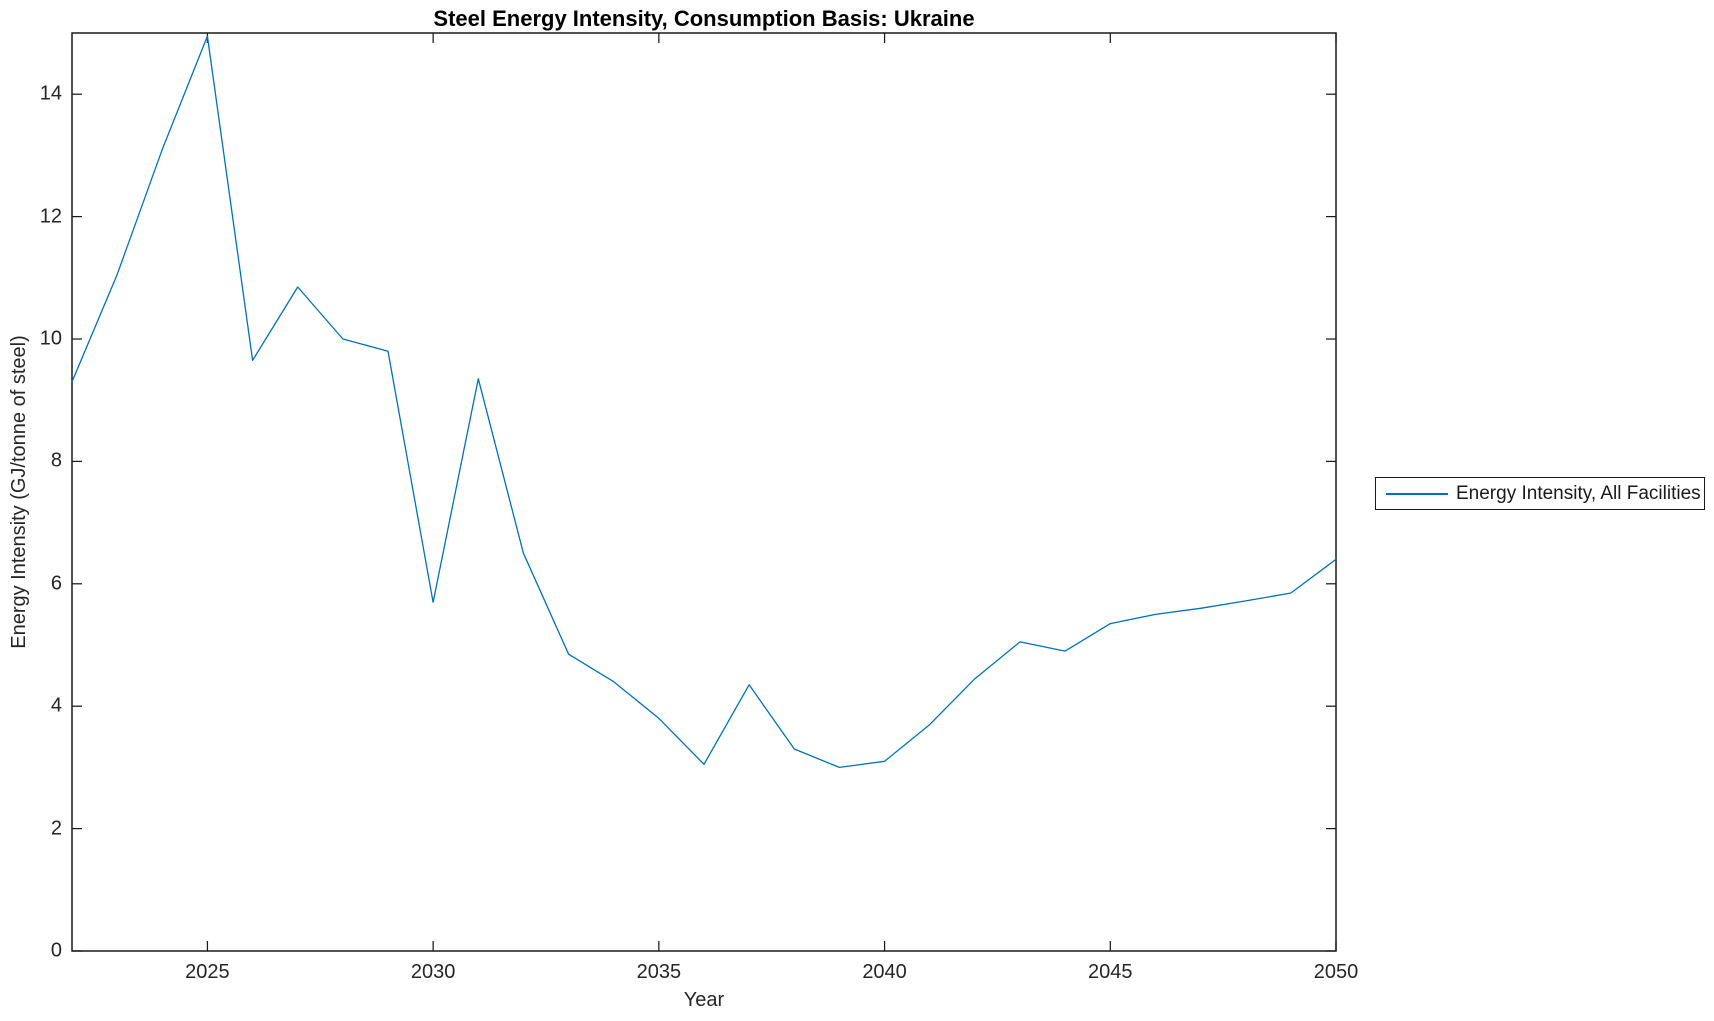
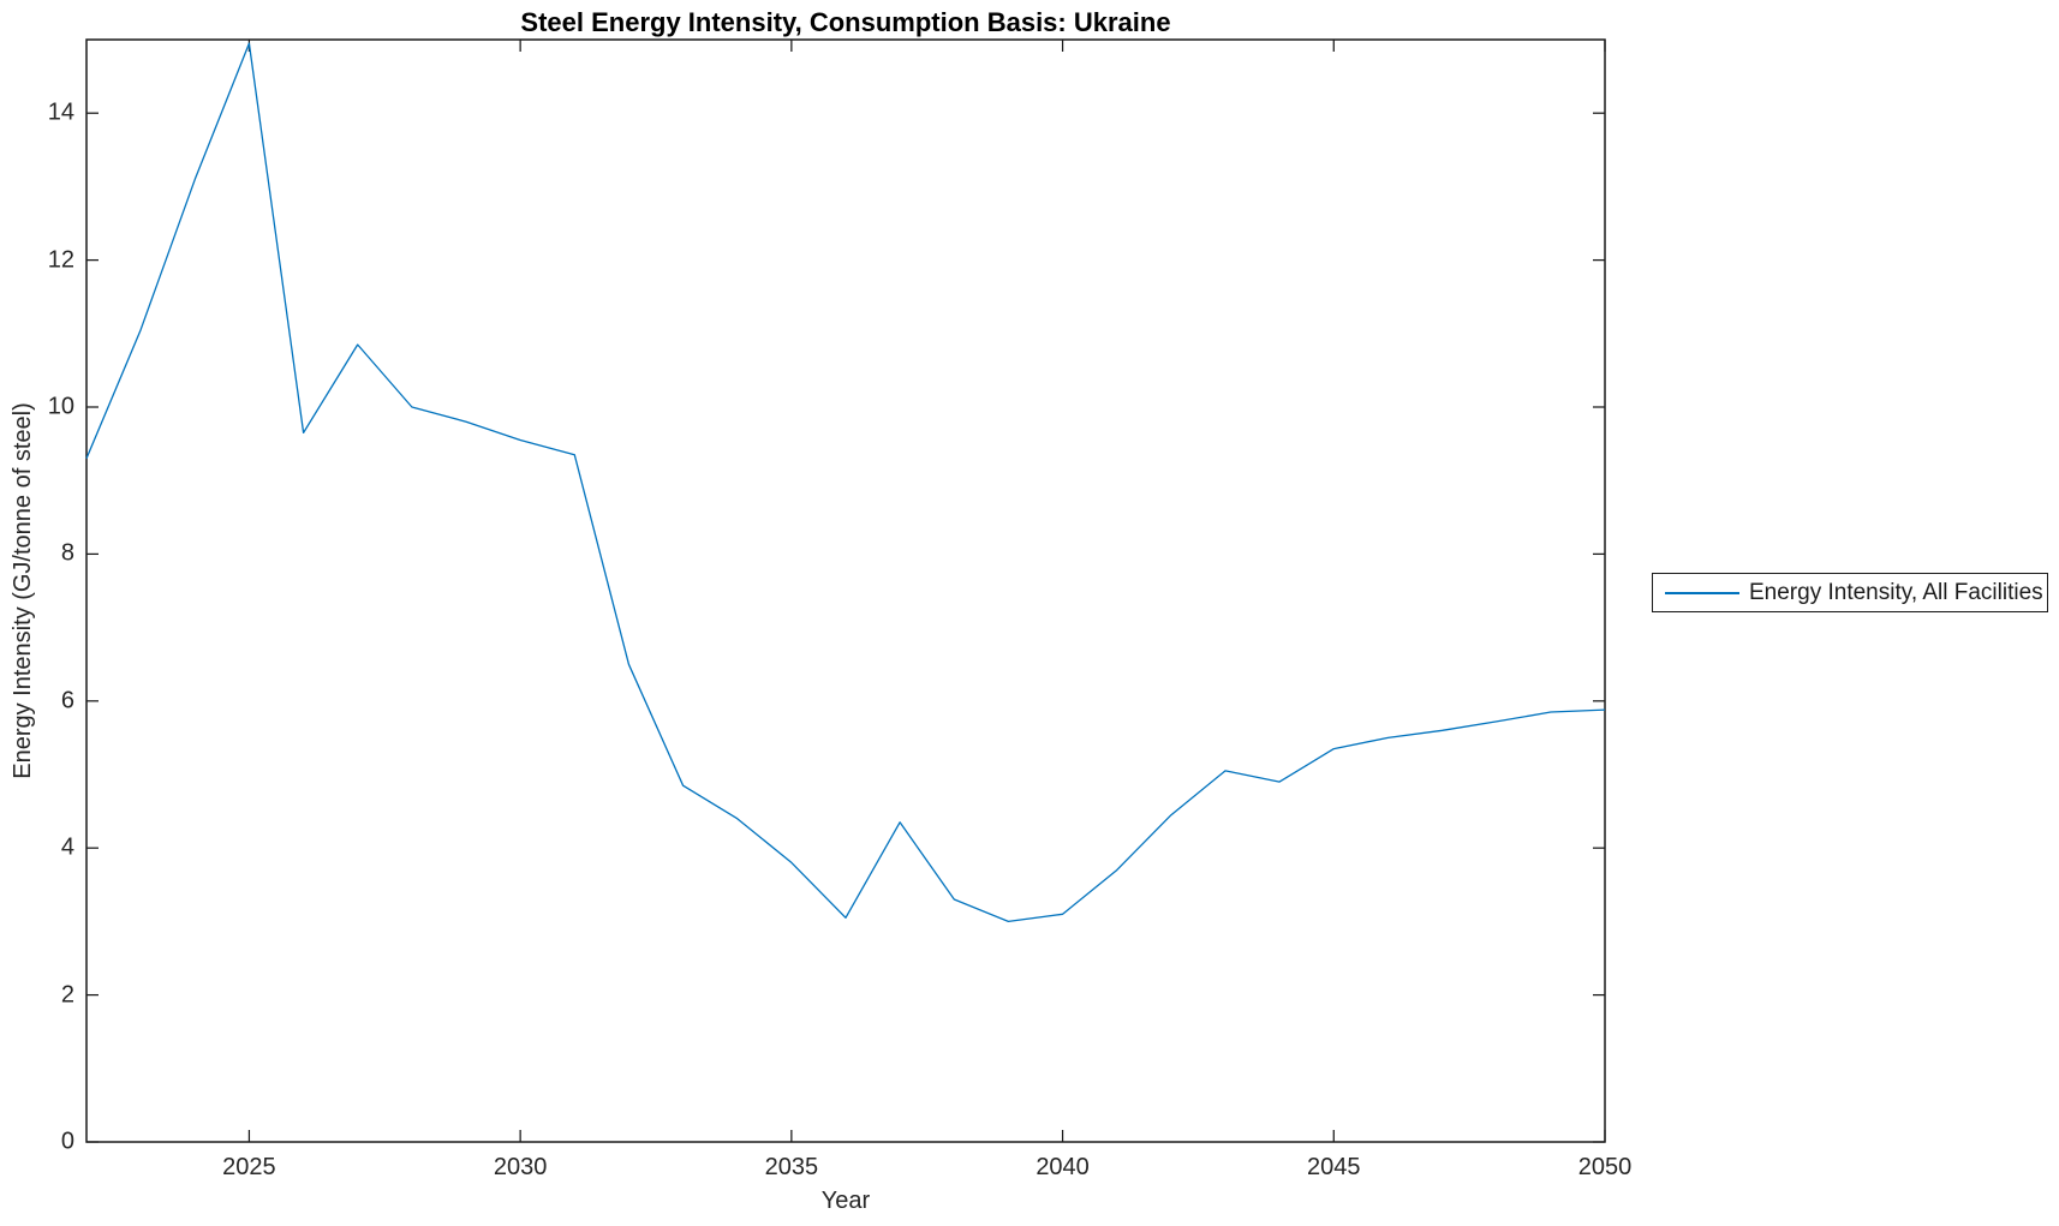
2030: 5.7 -> 9.6
2050: 6.4 -> 5.9
